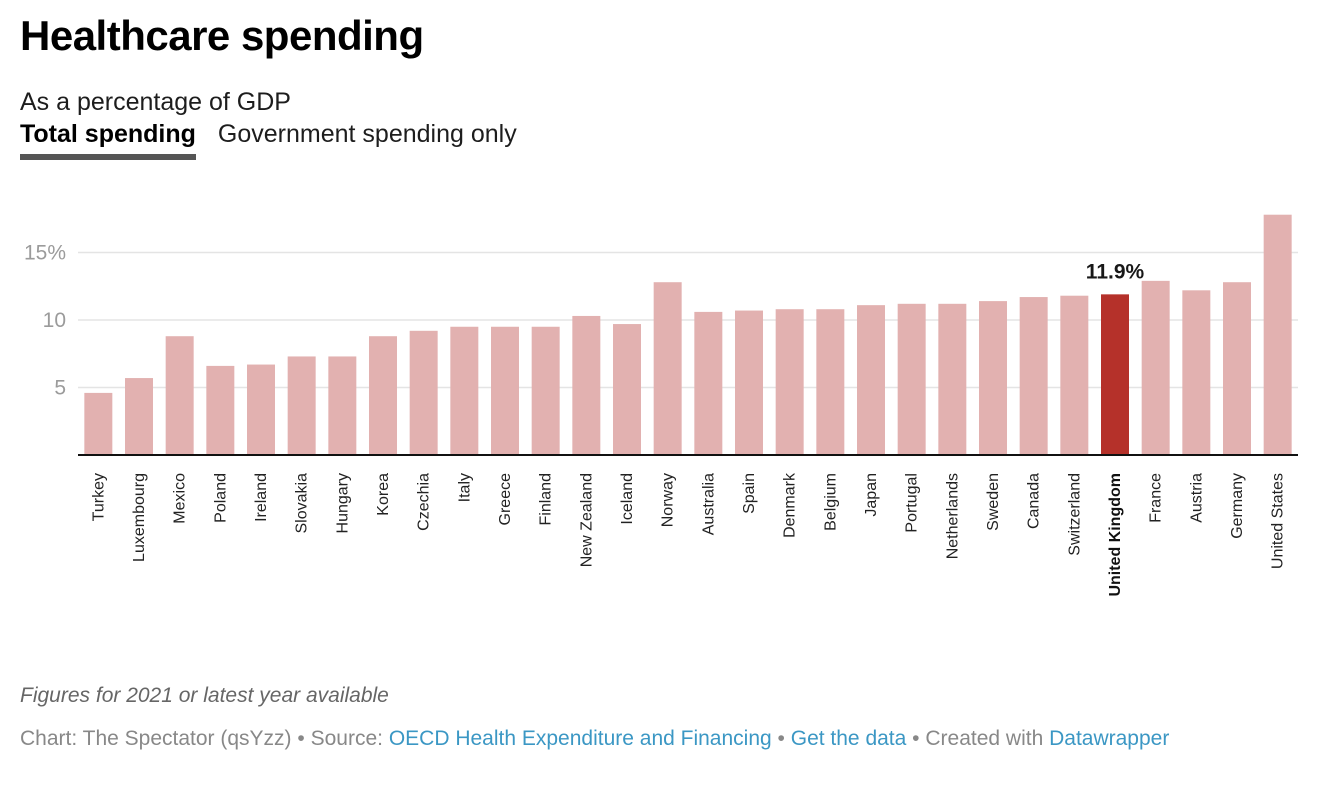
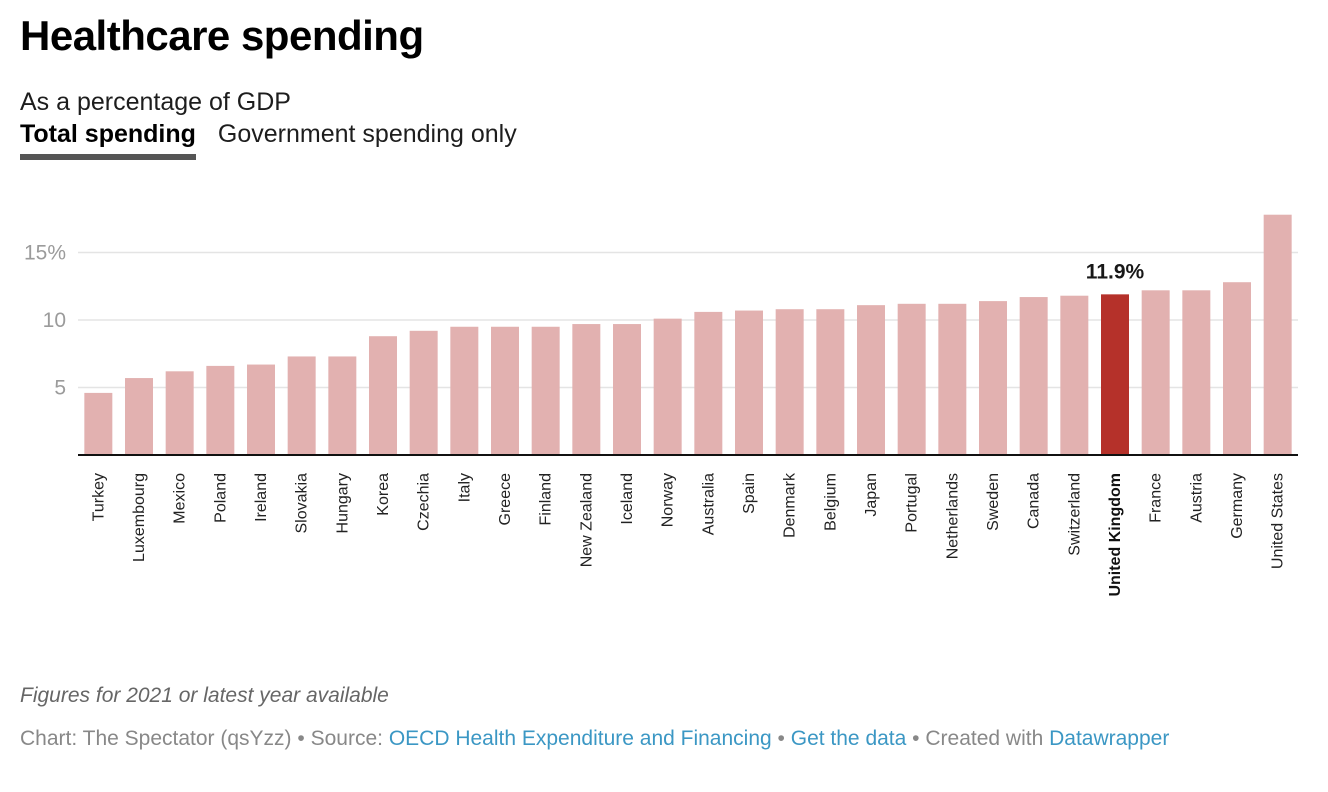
Mexico: 8.8% -> 6.2%
New Zealand: 10.3% -> 9.7%
Norway: 12.8% -> 10.1%
France: 12.9% -> 12.2%
